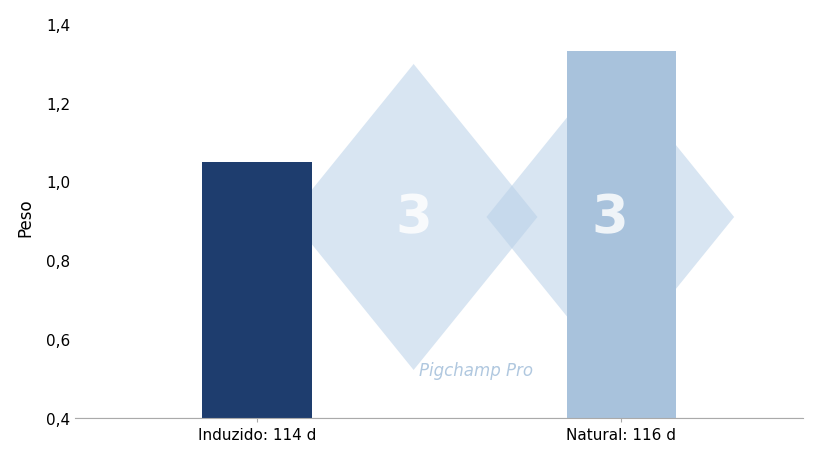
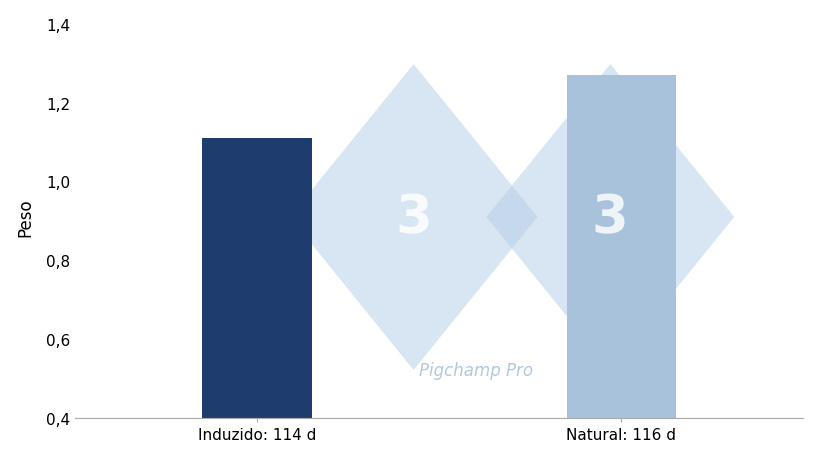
Induzido: 114 d: 1,05 -> 1,11
Natural: 116 d: 1,33 -> 1,27
